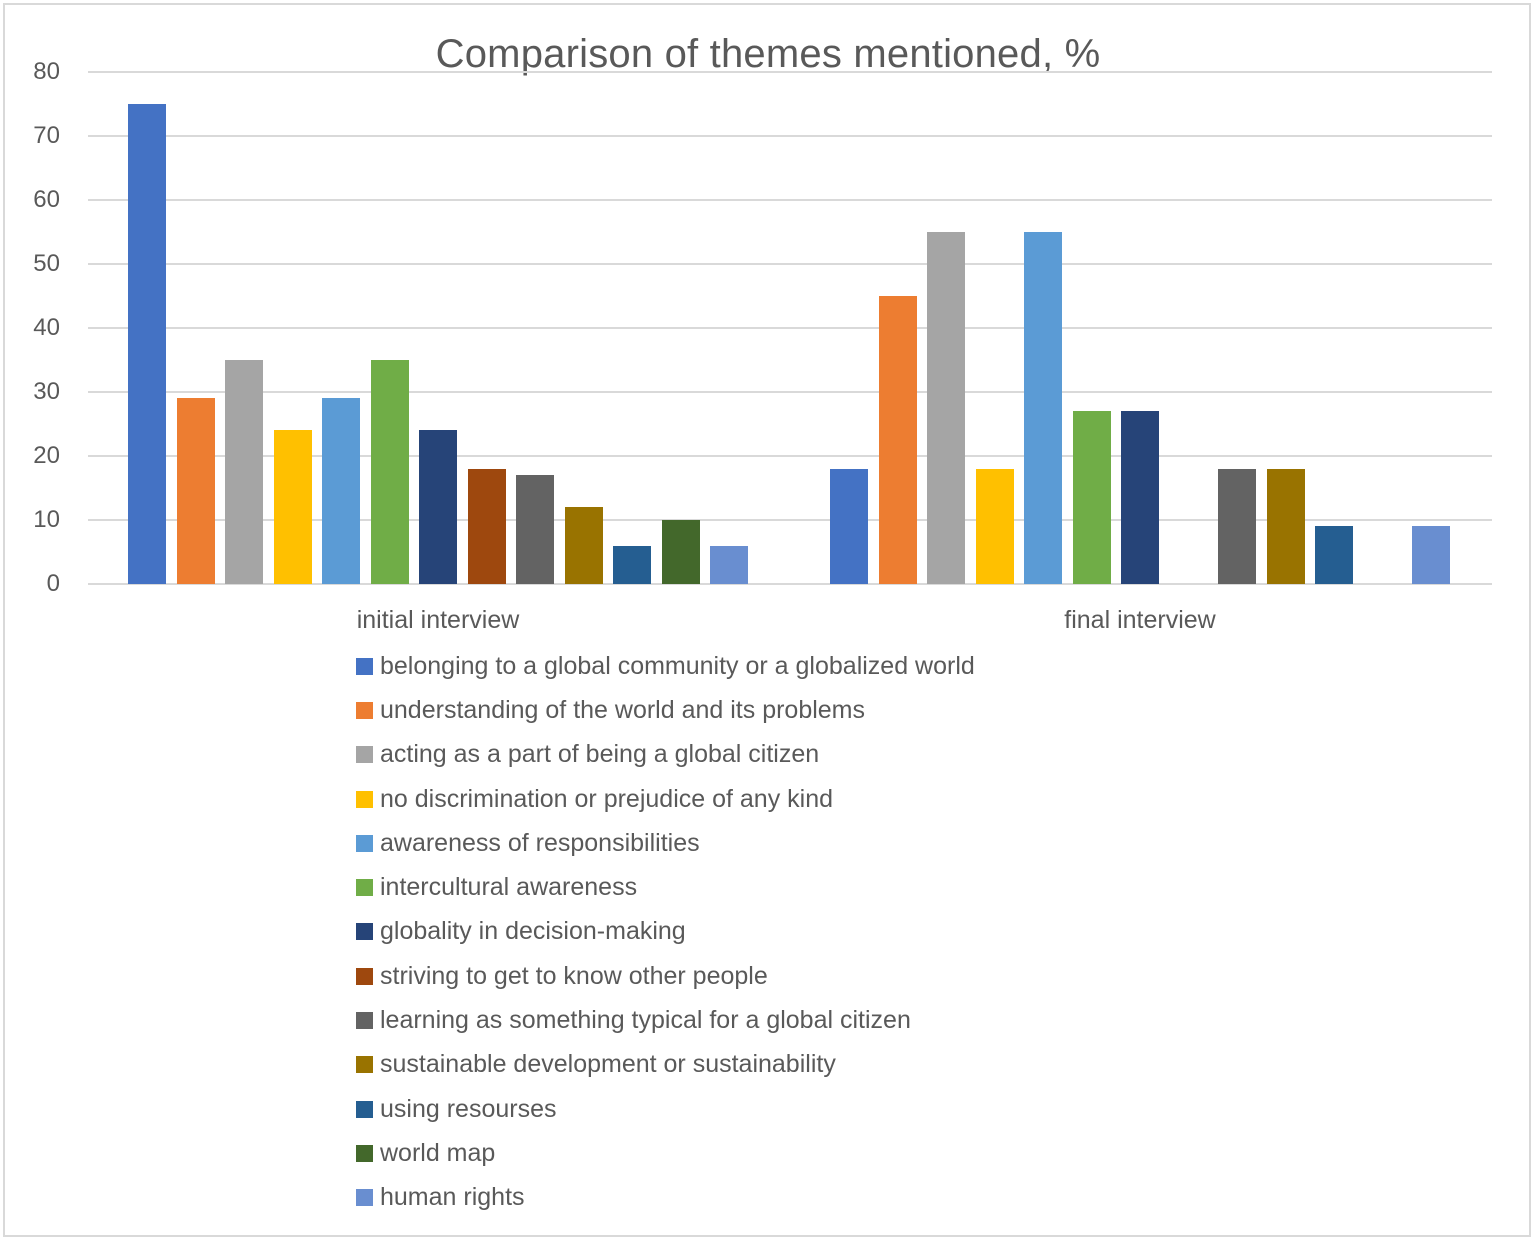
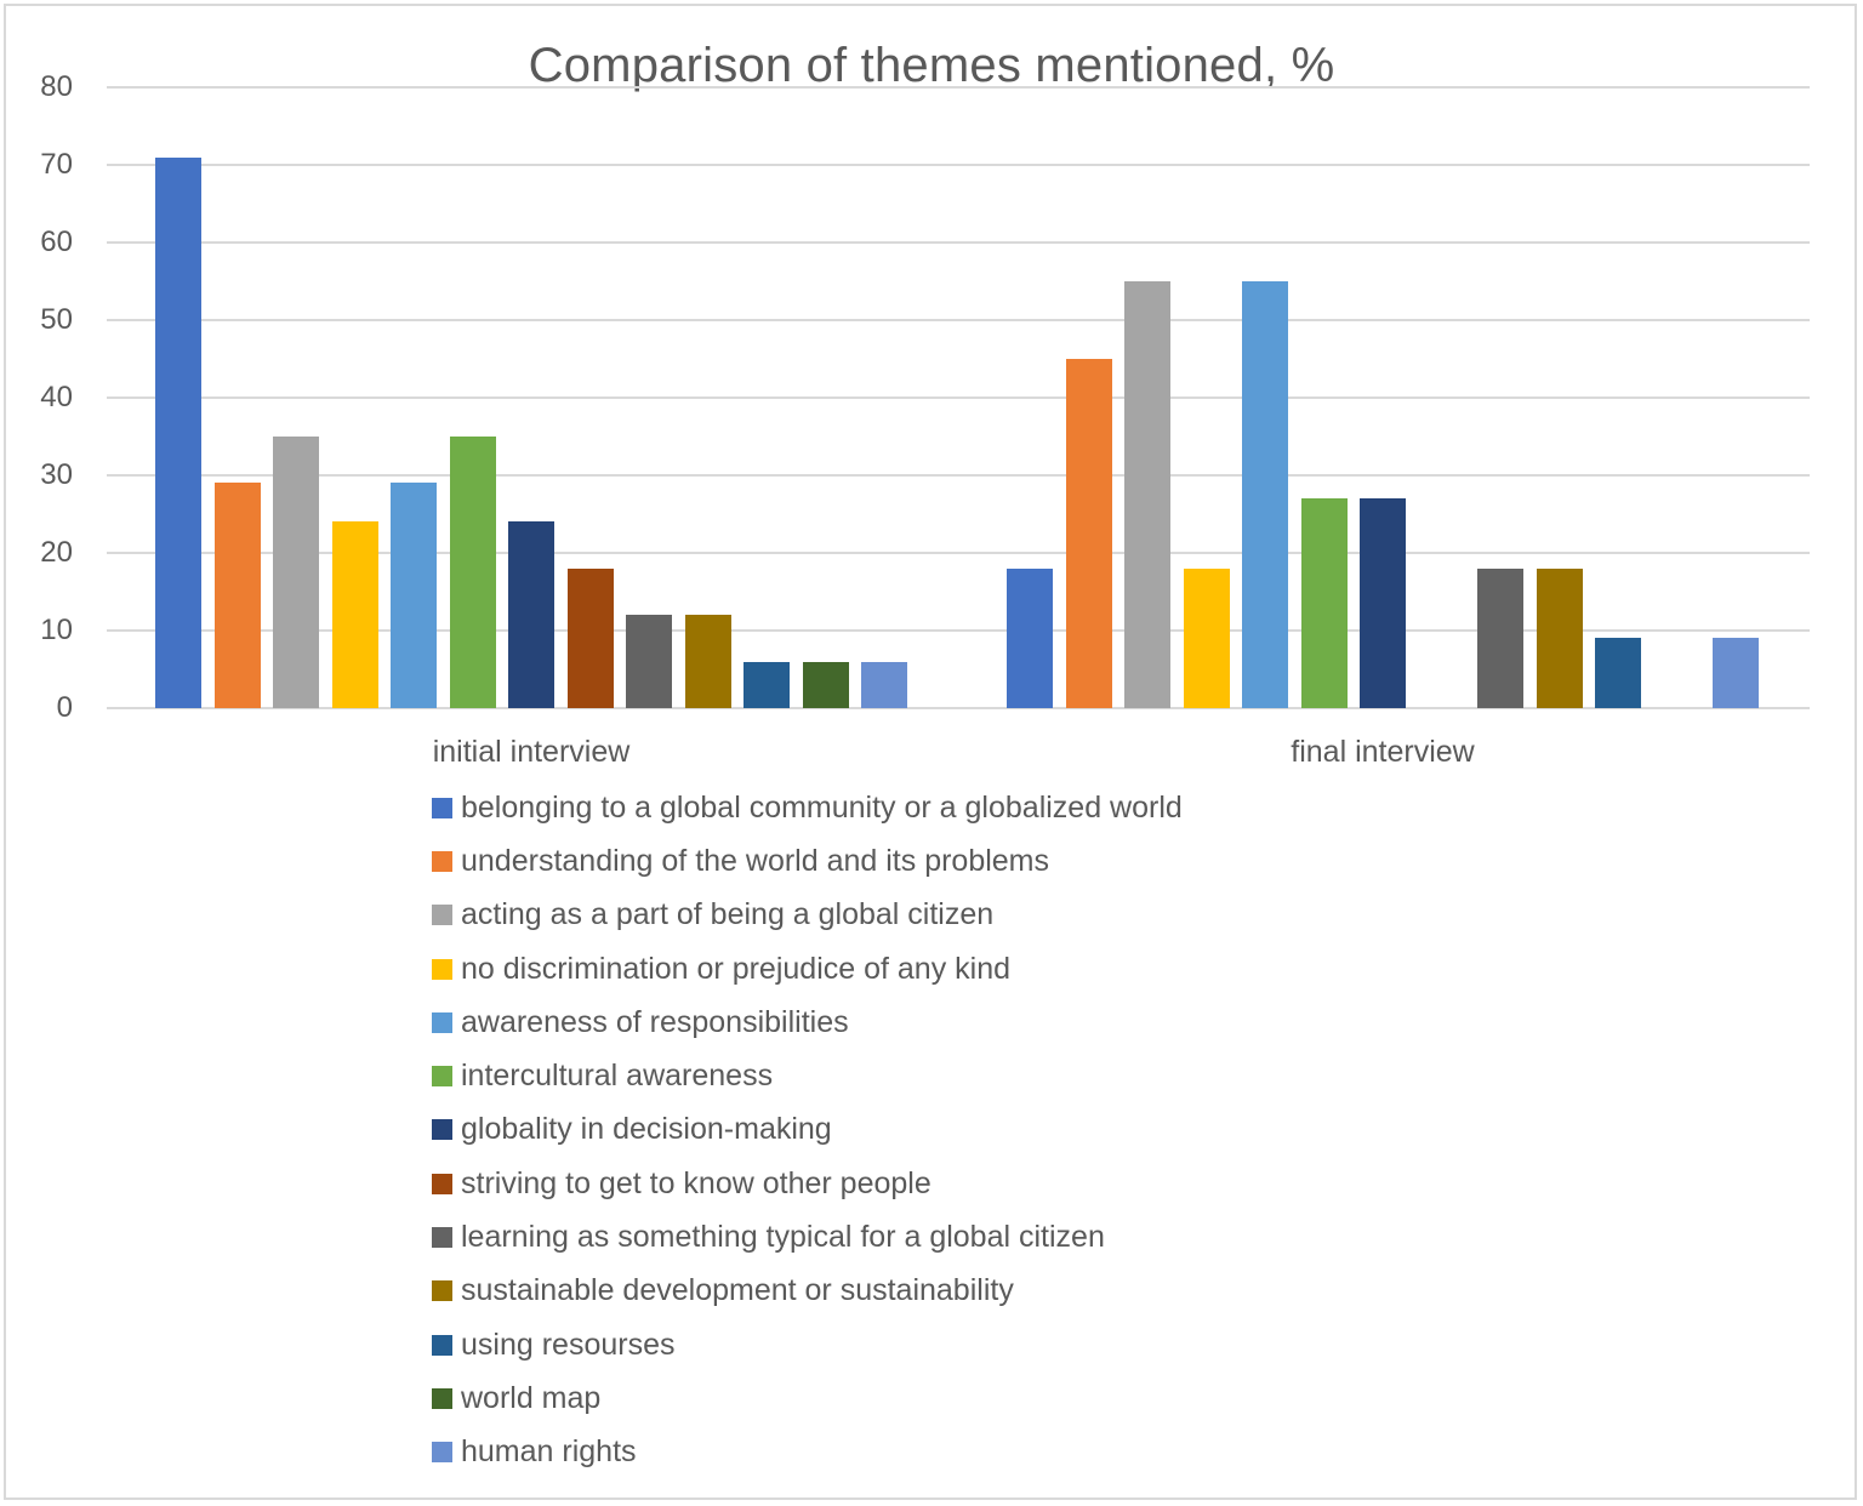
belonging to a global community or a globalized world/initial interview: 75 -> 71
learning as something typical for a global citizen/initial interview: 17 -> 12
world map/initial interview: 10 -> 6
